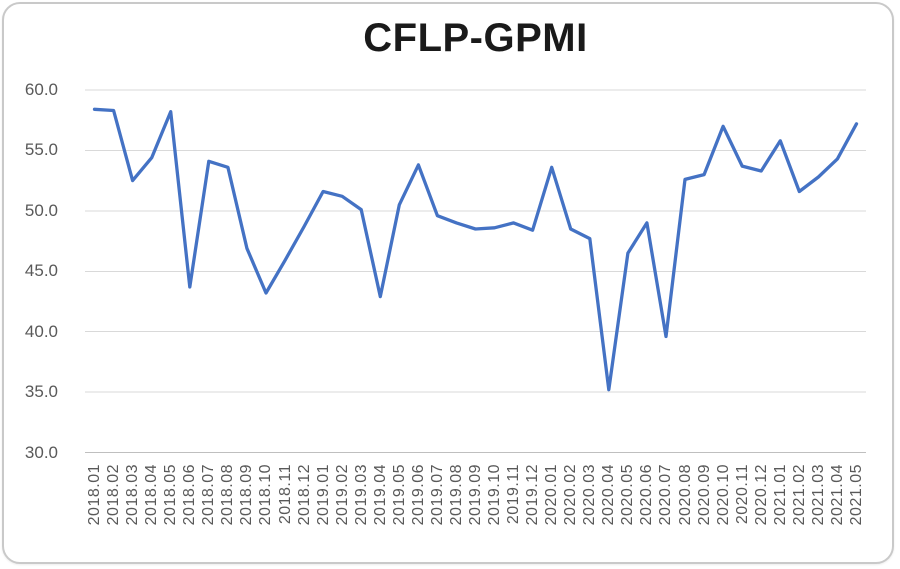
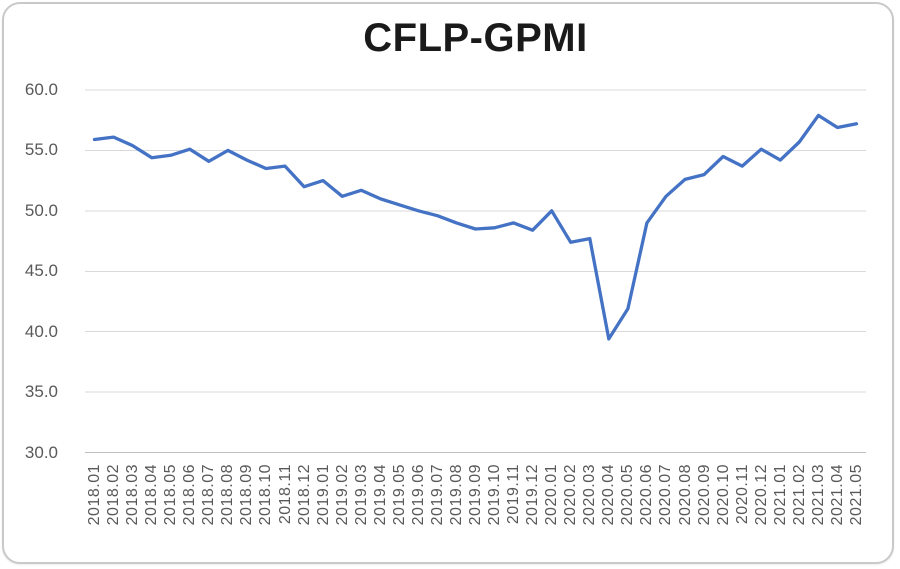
2018.01: 58.4 -> 55.9
2018.02: 58.3 -> 56.1
2018.03: 52.5 -> 55.4
2018.05: 58.2 -> 54.6
2018.06: 43.7 -> 55.1
2018.08: 53.6 -> 55.0
2018.09: 46.9 -> 54.2
2018.10: 43.2 -> 53.5
2018.11: 45.9 -> 53.7
2018.12: 48.7 -> 52.0
2019.01: 51.6 -> 52.5
2019.03: 50.1 -> 51.7
2019.04: 42.9 -> 51.0
2019.06: 53.8 -> 50.0
2020.01: 53.6 -> 50.0
2020.02: 48.5 -> 47.4
2020.04: 35.2 -> 39.4
2020.05: 46.5 -> 41.9
2020.07: 39.6 -> 51.2
2020.10: 57.0 -> 54.5
2020.12: 53.3 -> 55.1
2021.01: 55.8 -> 54.2
2021.02: 51.6 -> 55.7
2021.03: 52.8 -> 57.9
2021.04: 54.3 -> 56.9
